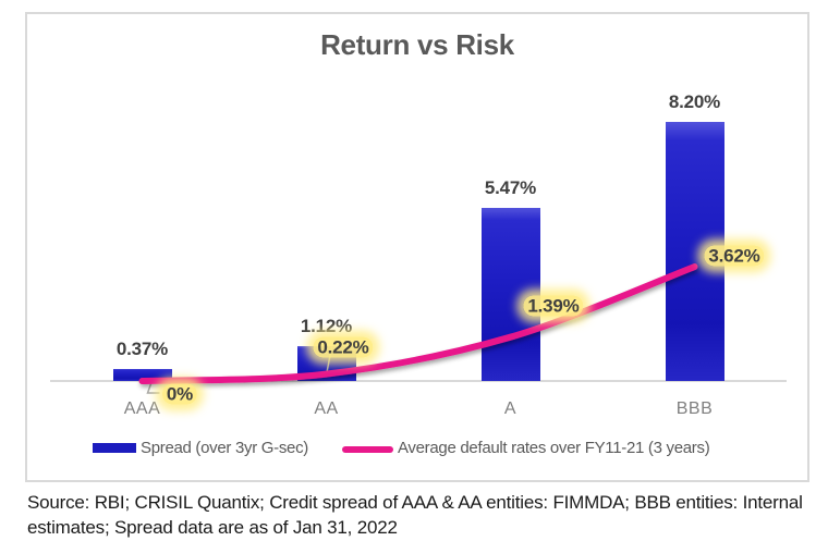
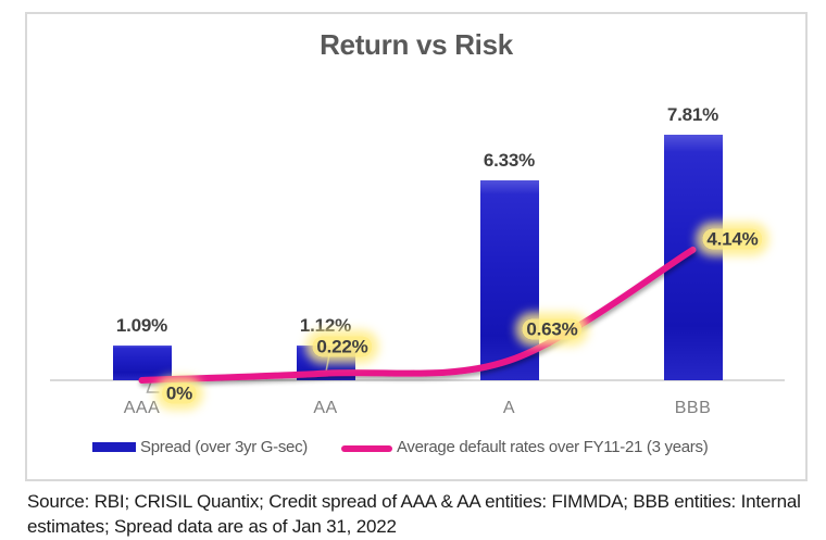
Spread (over 3yr G-sec)/AAA: 0.37% -> 1.09%
Spread (over 3yr G-sec)/A: 5.47% -> 6.33%
Average default rates over FY11-21 (3 years)/A: 1.39% -> 0.63%
Spread (over 3yr G-sec)/BBB: 8.20% -> 7.81%
Average default rates over FY11-21 (3 years)/BBB: 3.62% -> 4.14%
